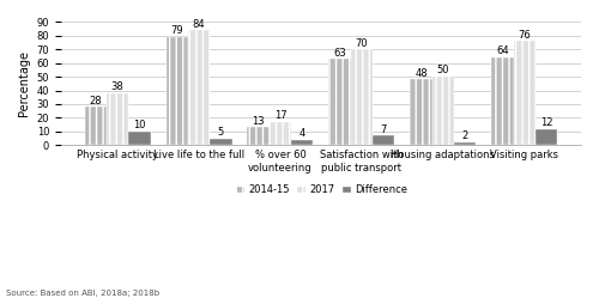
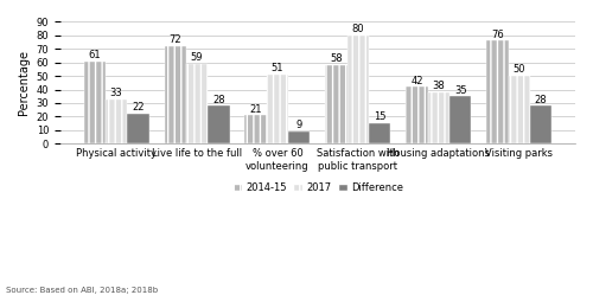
2014-15/Physical activity: 28 -> 61
2017/Physical activity: 38 -> 33
Difference/Physical activity: 10 -> 22
2014-15/Live life to the full: 79 -> 72
2017/Live life to the full: 84 -> 59
Difference/Live life to the full: 5 -> 28
2014-15/% over 60 volunteering: 13 -> 21
2017/% over 60 volunteering: 17 -> 51
Difference/% over 60 volunteering: 4 -> 9
2014-15/Satisfaction with public transport: 63 -> 58
2017/Satisfaction with public transport: 70 -> 80
Difference/Satisfaction with public transport: 7 -> 15
2014-15/Housing adaptations: 48 -> 42
2017/Housing adaptations: 50 -> 38
Difference/Housing adaptations: 2 -> 35
2014-15/Visiting parks: 64 -> 76
2017/Visiting parks: 76 -> 50
Difference/Visiting parks: 12 -> 28
